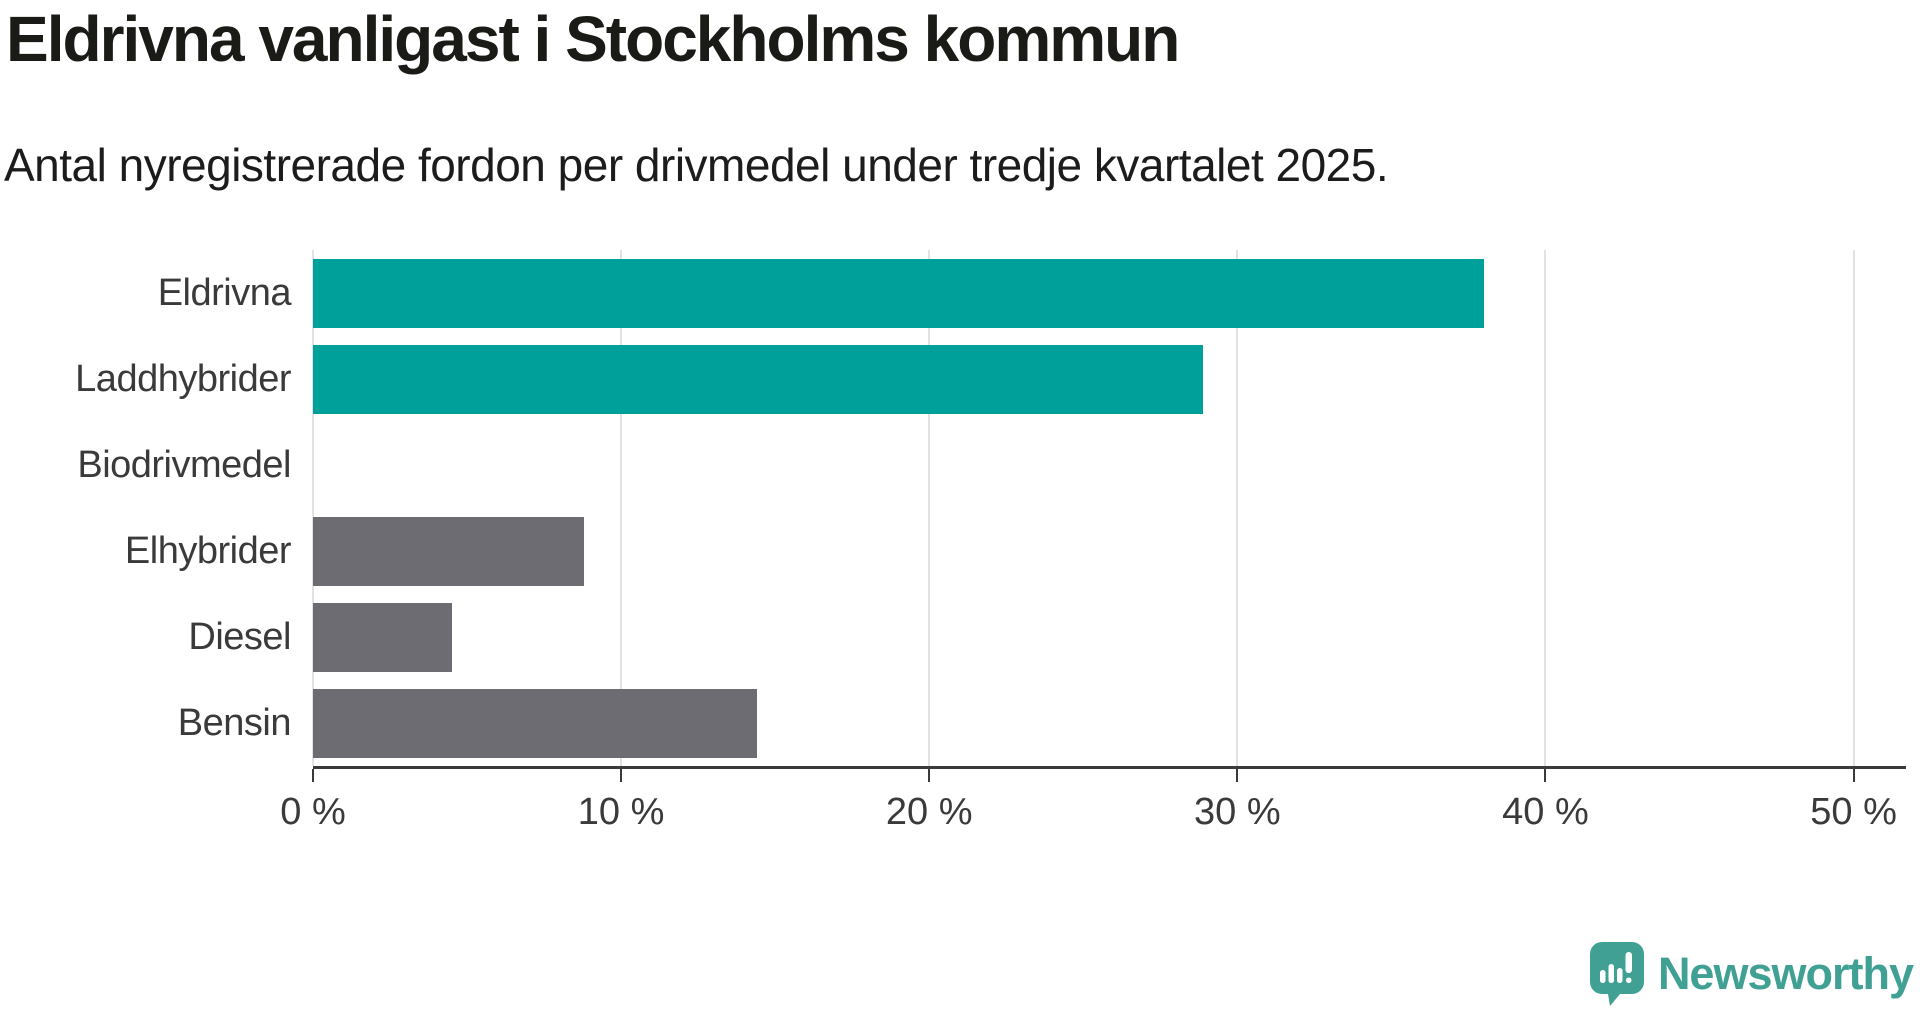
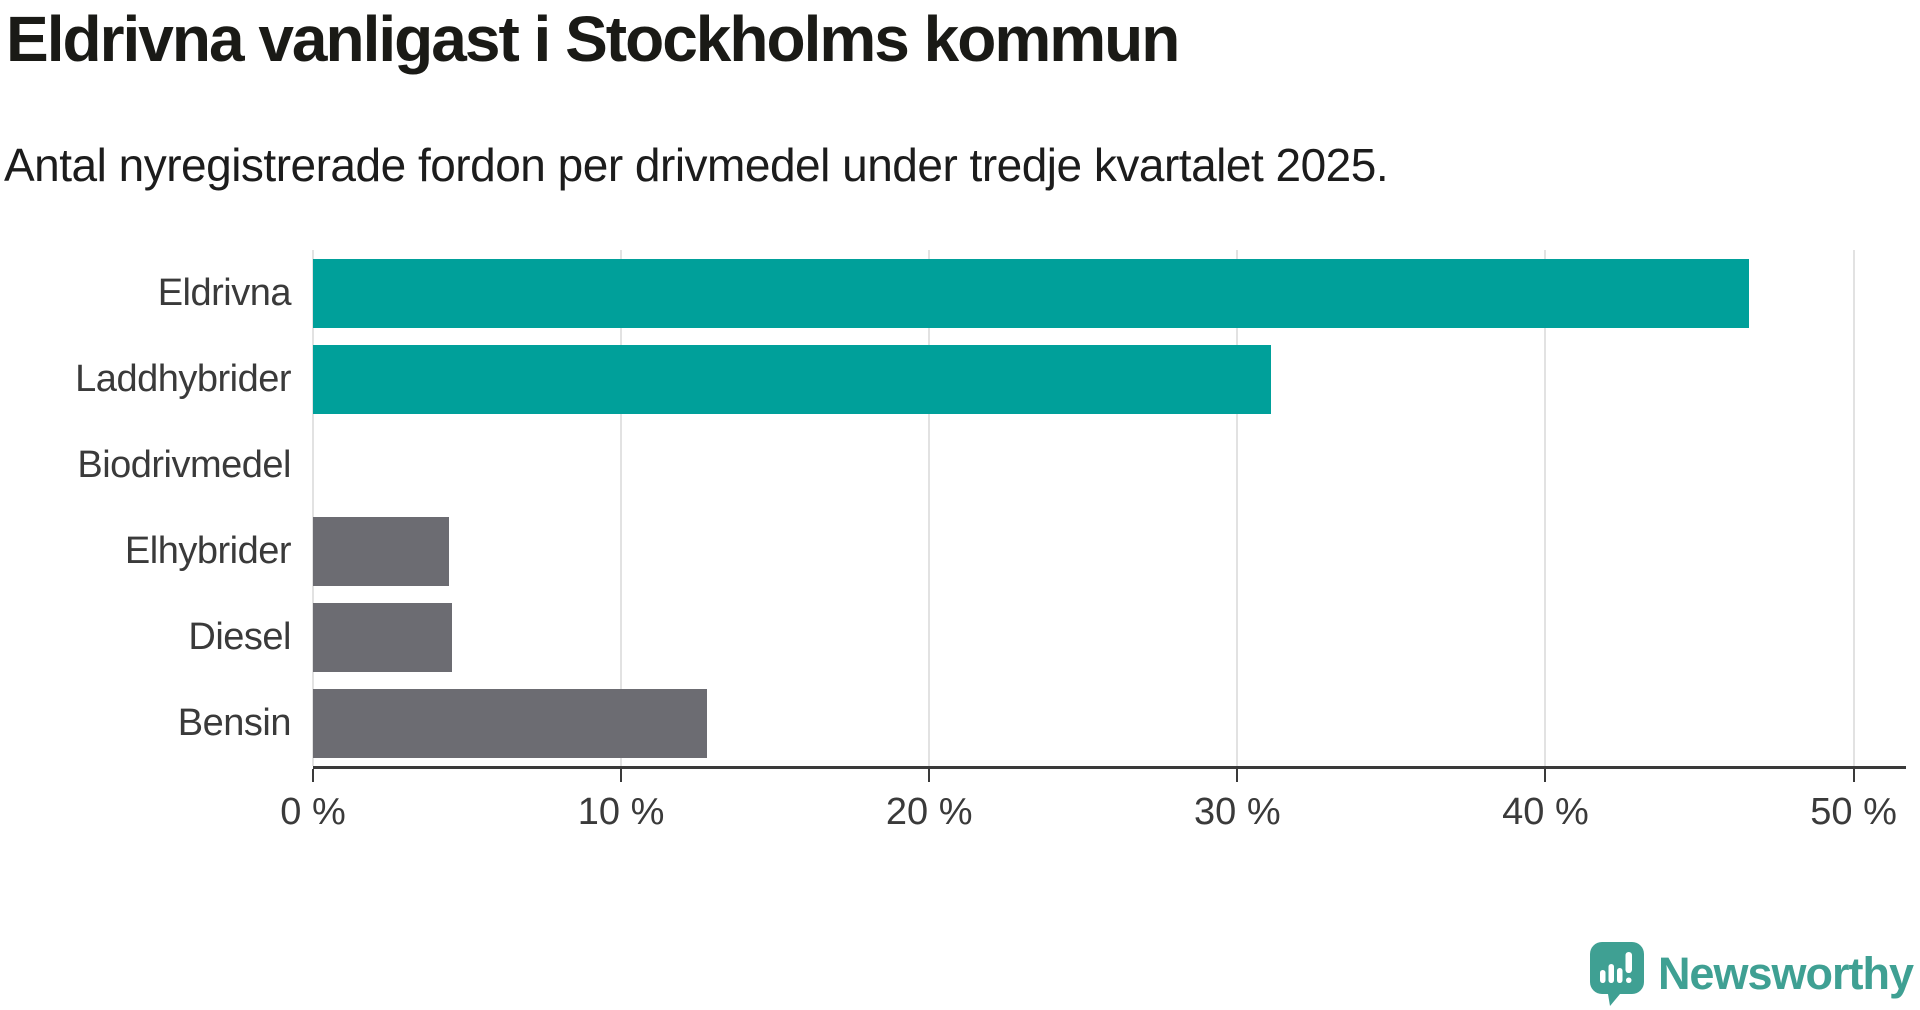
Eldrivna: 38.0% -> 46.6%
Laddhybrider: 28.9% -> 31.1%
Elhybrider: 8.8% -> 4.4%
Bensin: 14.4% -> 12.8%
